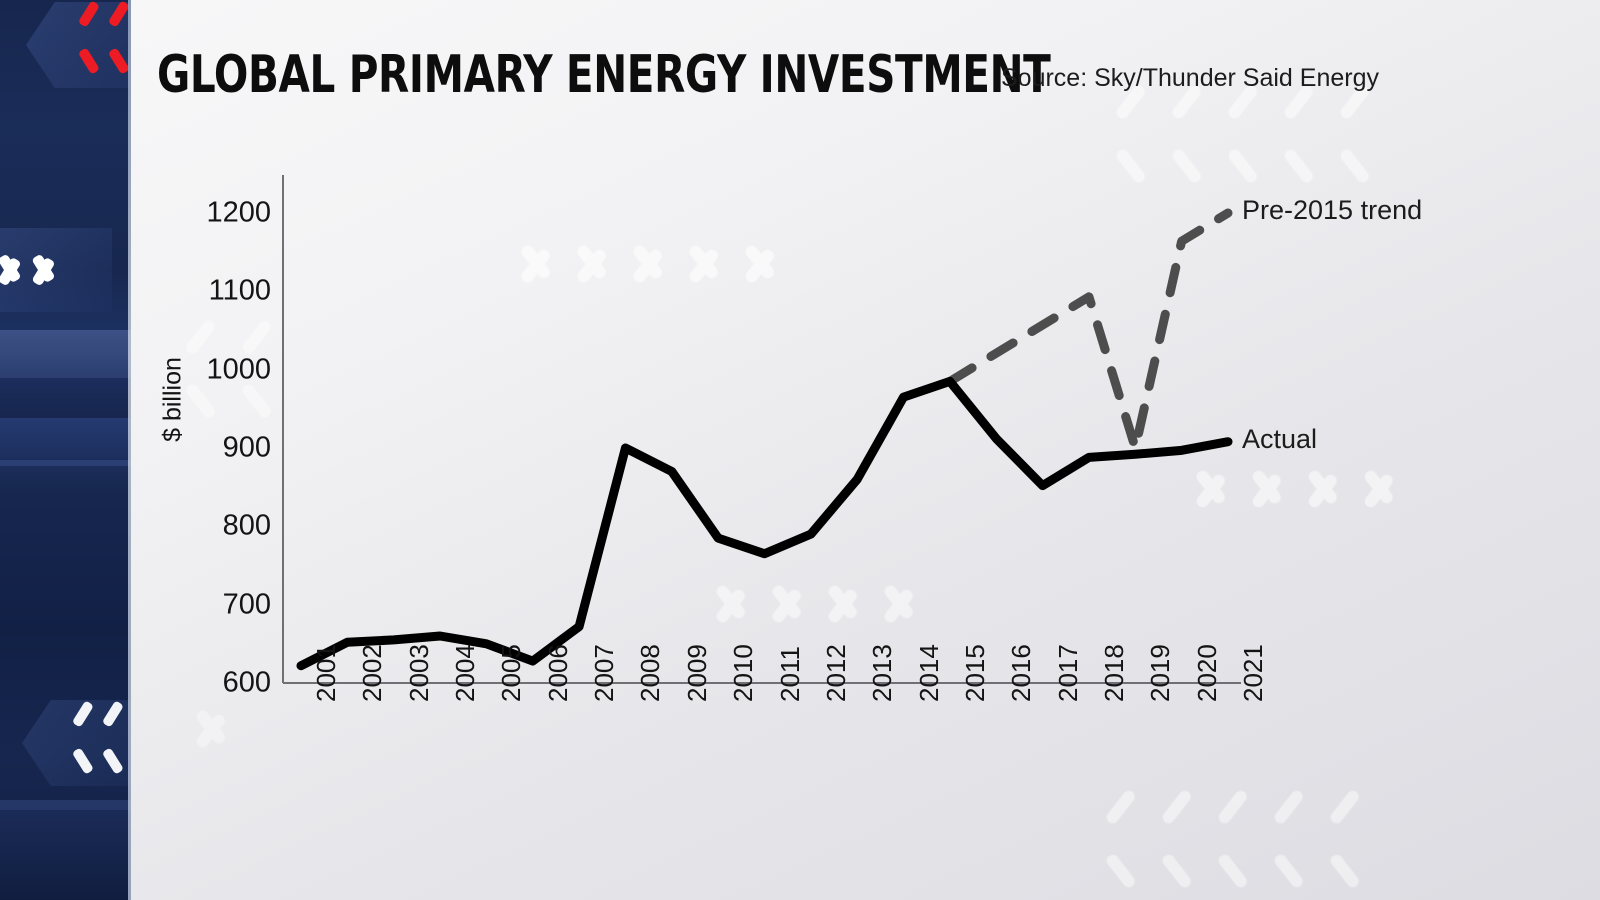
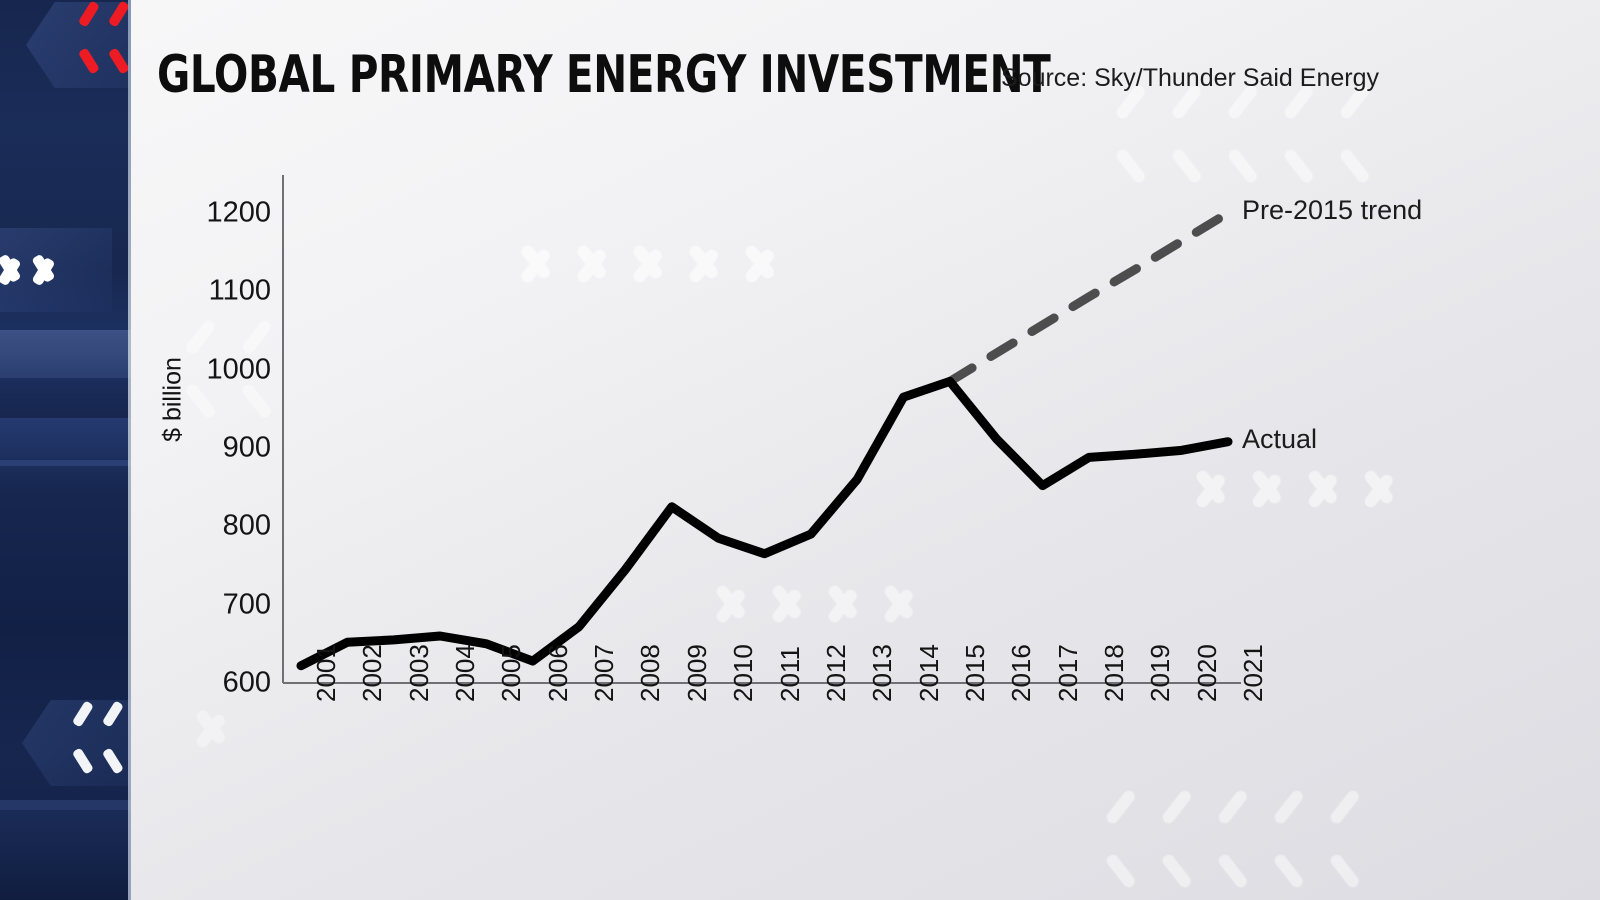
Actual/2008: 900 -> 740
Actual/2009: 870 -> 820
Pre-2015 trend/2019: 900 -> 1130
